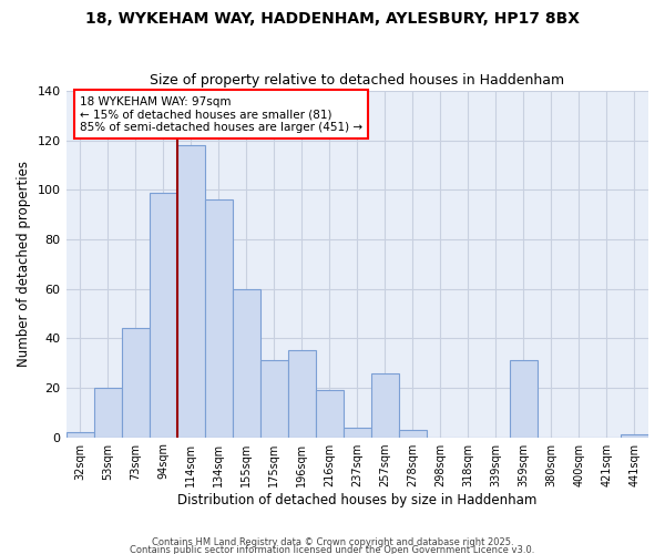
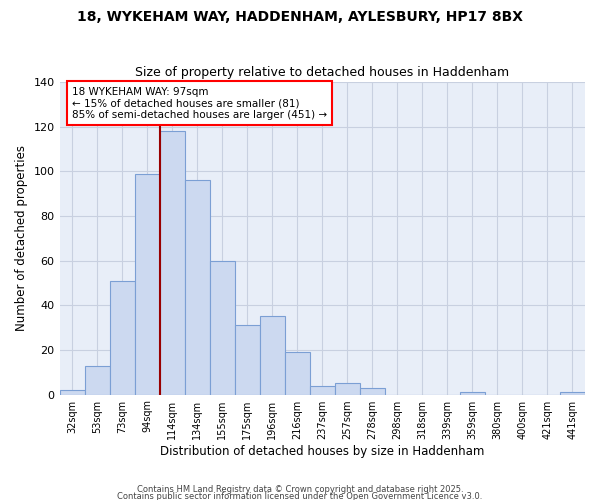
53sqm: 20 -> 13
73sqm: 44 -> 51
257sqm: 26 -> 5
359sqm: 31 -> 1
